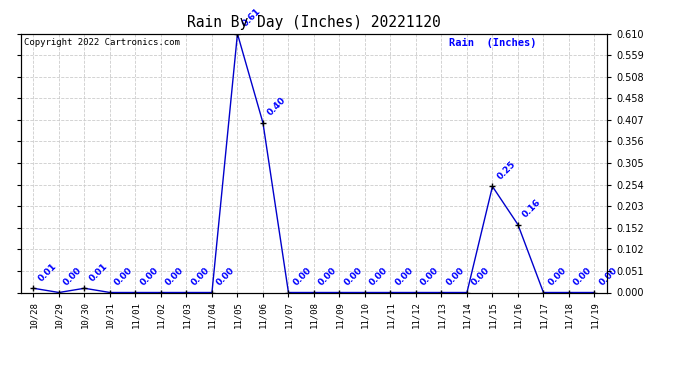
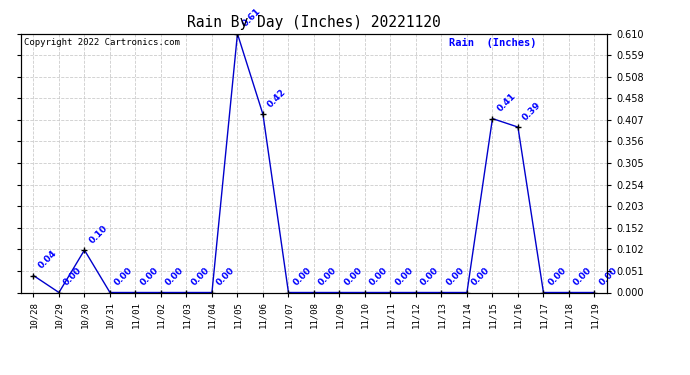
10/28: 0.01 -> 0.04
10/30: 0.01 -> 0.10
11/06: 0.40 -> 0.42
11/15: 0.25 -> 0.41
11/16: 0.16 -> 0.39
